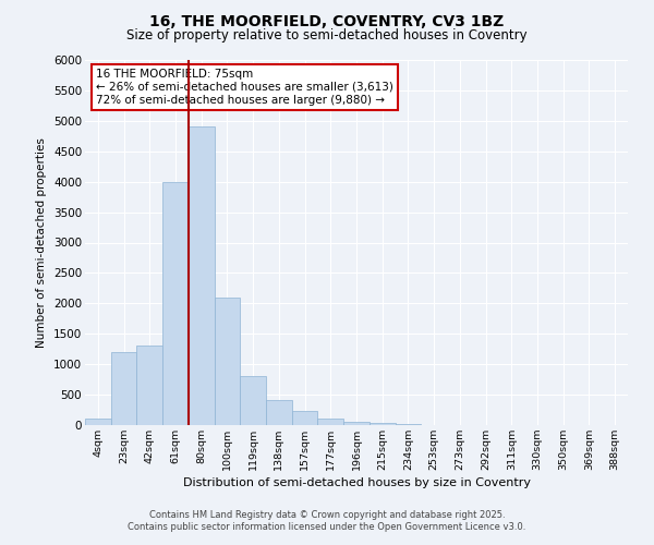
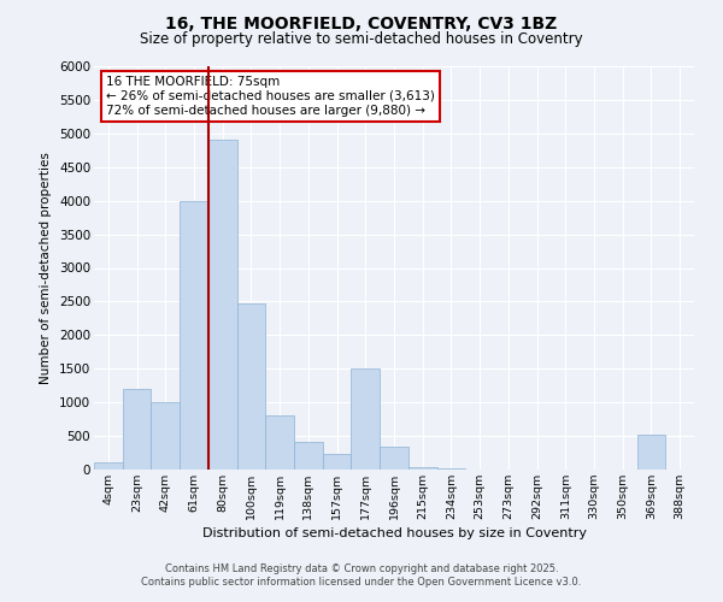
42sqm: 1300 -> 1000
100sqm: 2100 -> 2480
177sqm: 100 -> 1500
196sqm: 60 -> 340
369sqm: 0 -> 520
